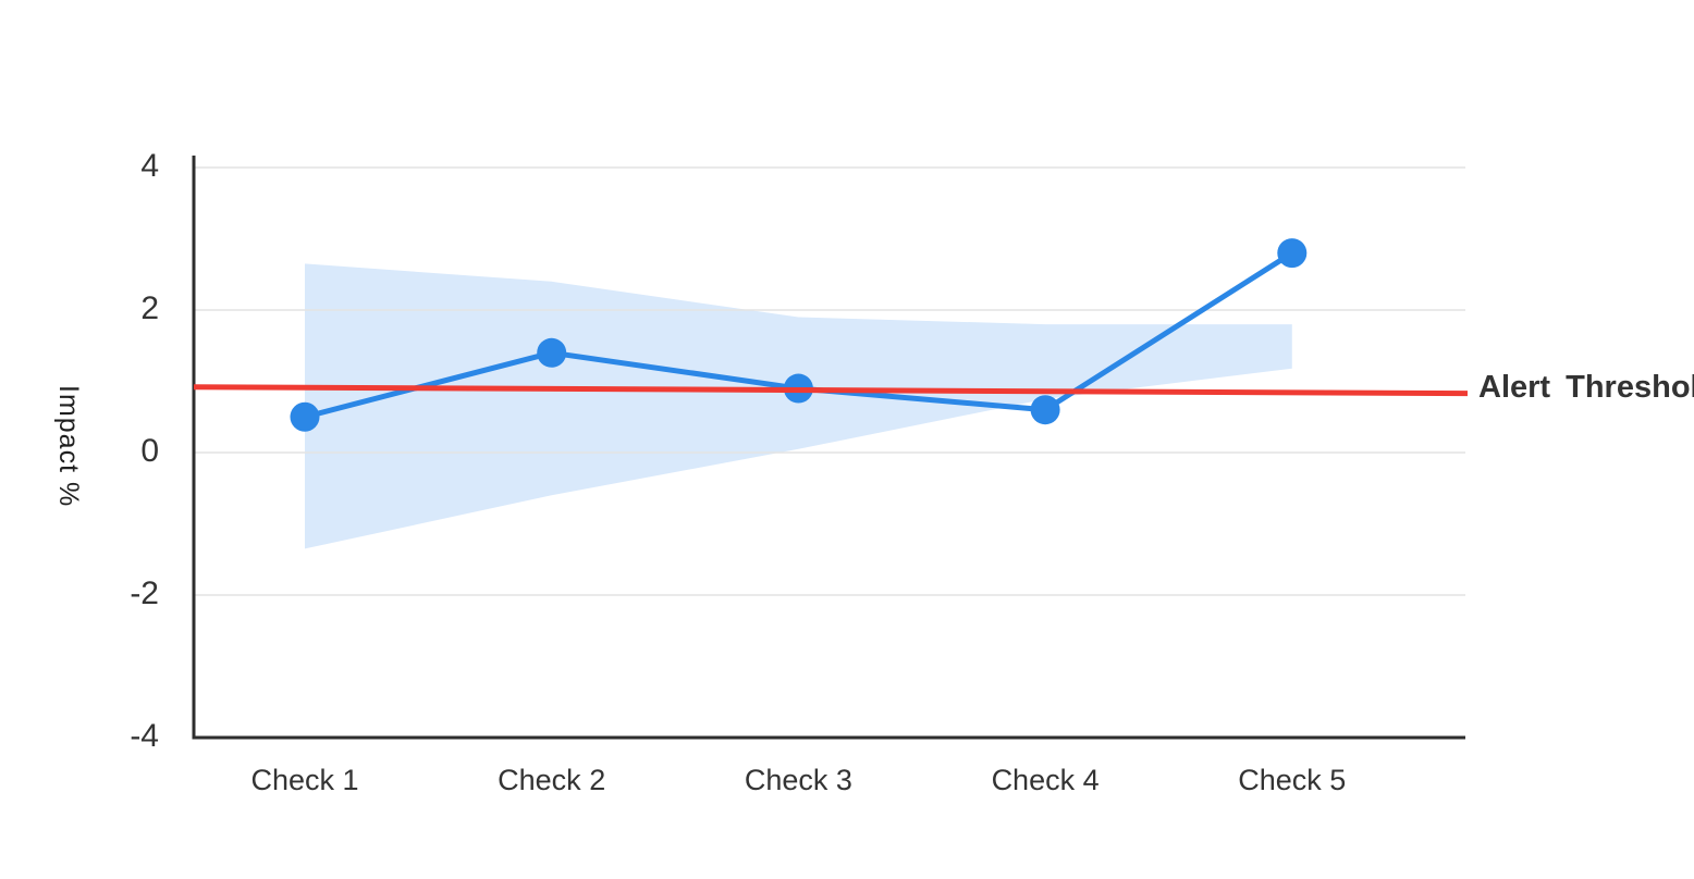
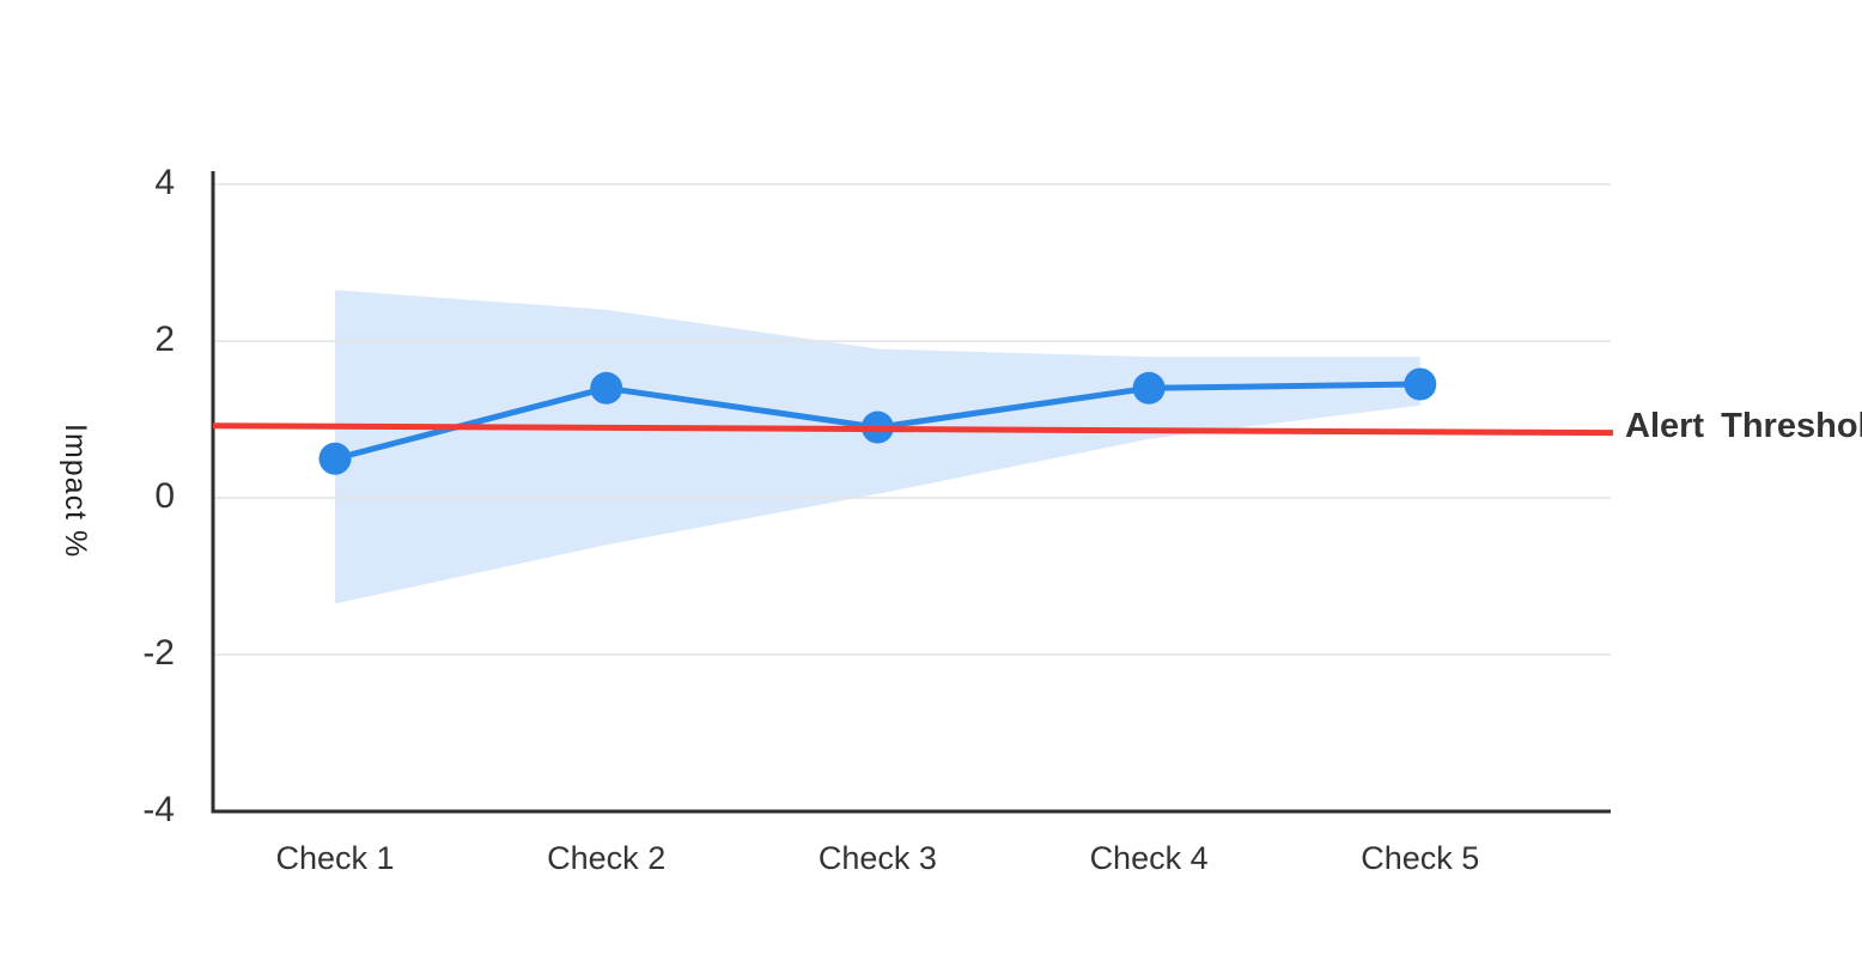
Check 4: 0.6 -> 1.4
Check 5: 2.8 -> 1.4
